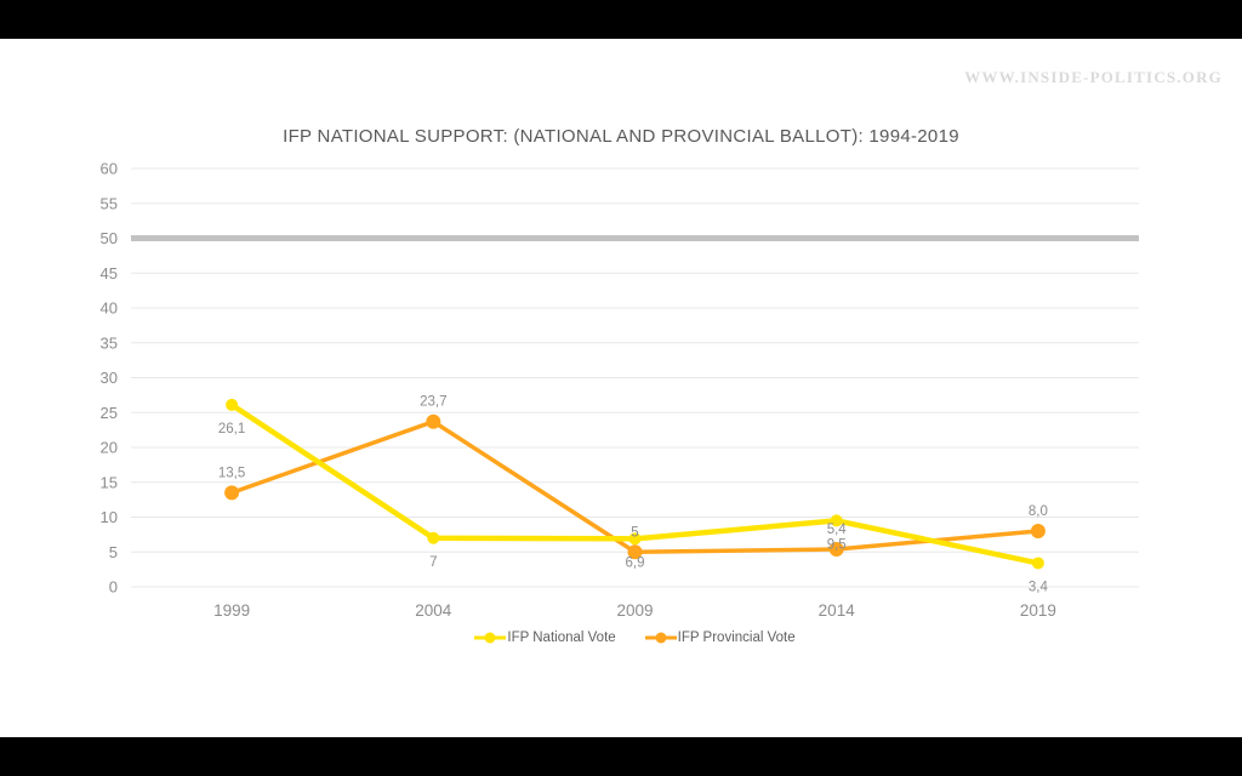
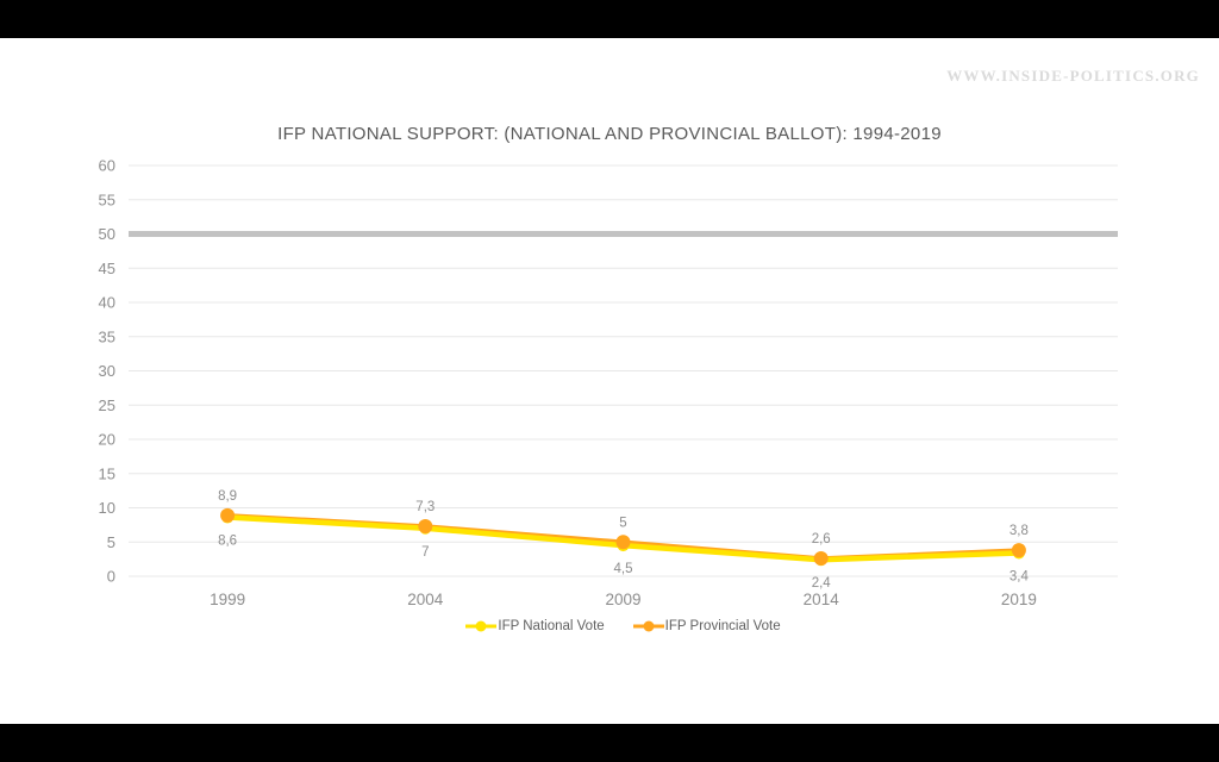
IFP National Vote/1999: 26,1 -> 8,6
IFP Provincial Vote/1999: 13,5 -> 8,9
IFP Provincial Vote/2004: 23,7 -> 7,3
IFP National Vote/2009: 6,9 -> 4,5
IFP National Vote/2014: 9,5 -> 2,4
IFP Provincial Vote/2014: 5,4 -> 2,6
IFP Provincial Vote/2019: 8,0 -> 3,8
